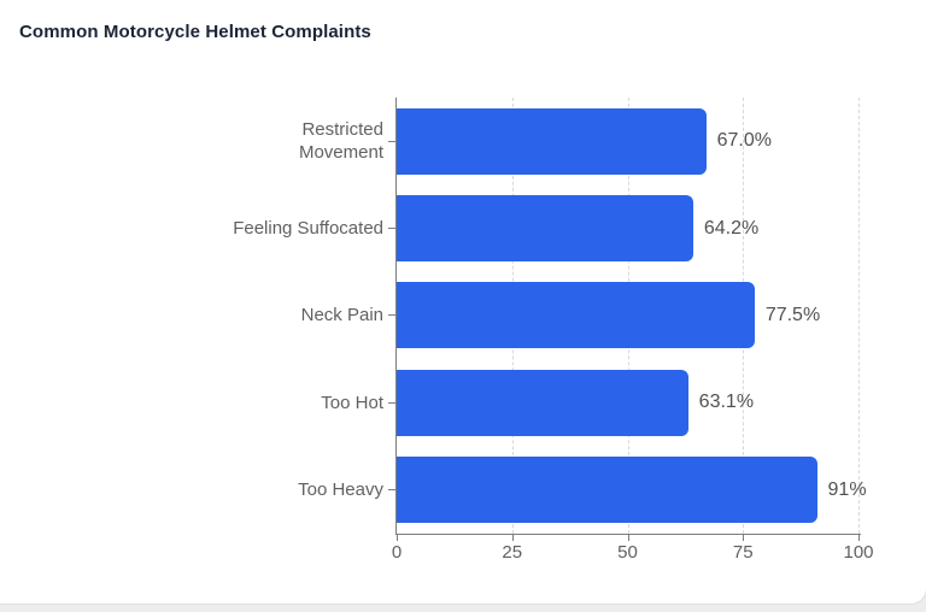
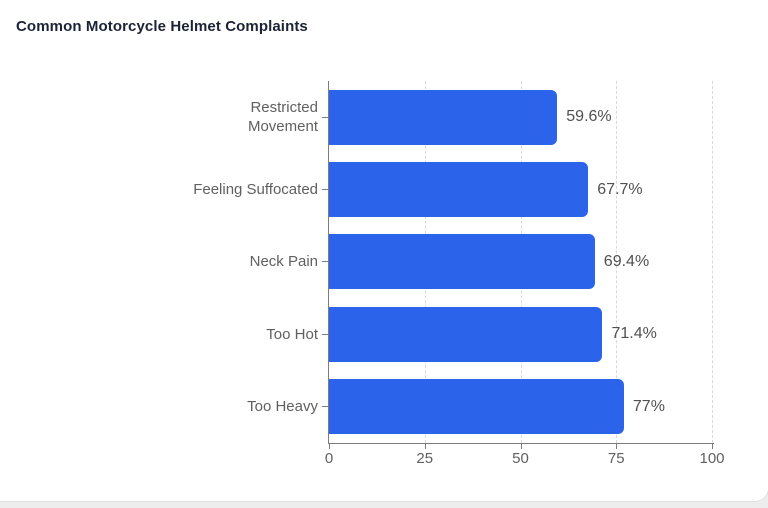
Restricted Movement: 67.0% -> 59.6%
Feeling Suffocated: 64.2% -> 67.7%
Neck Pain: 77.5% -> 69.4%
Too Hot: 63.1% -> 71.4%
Too Heavy: 91% -> 77%
